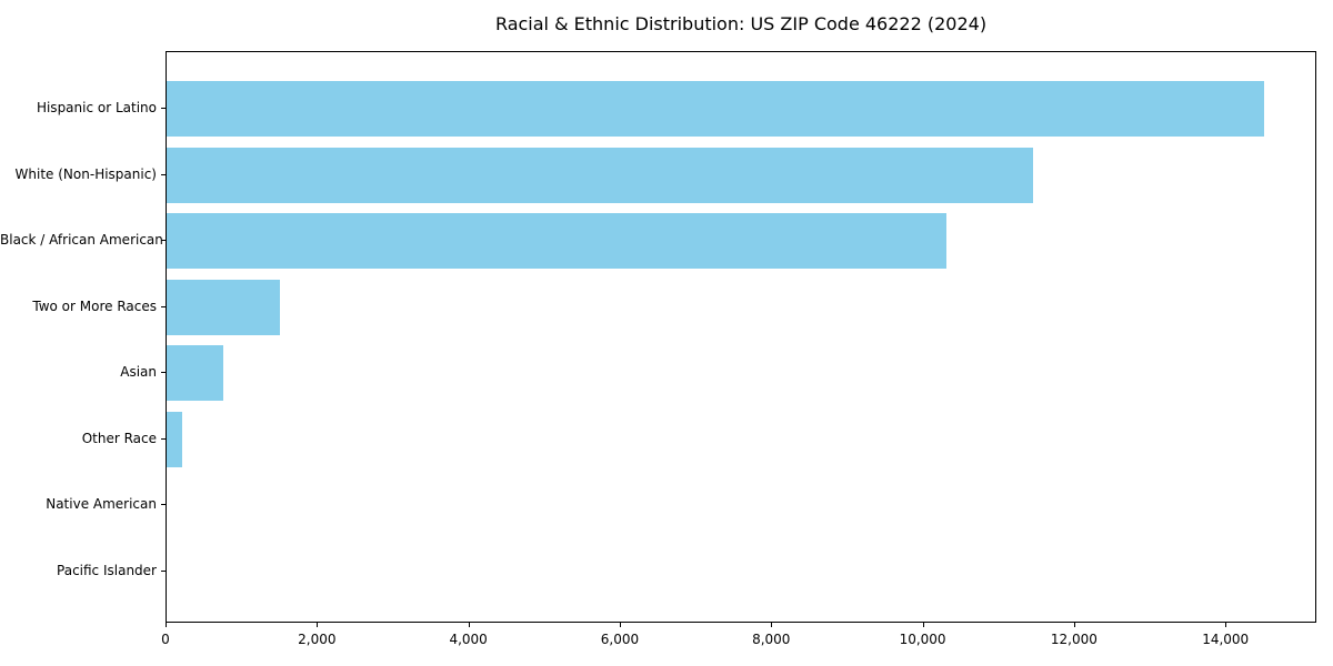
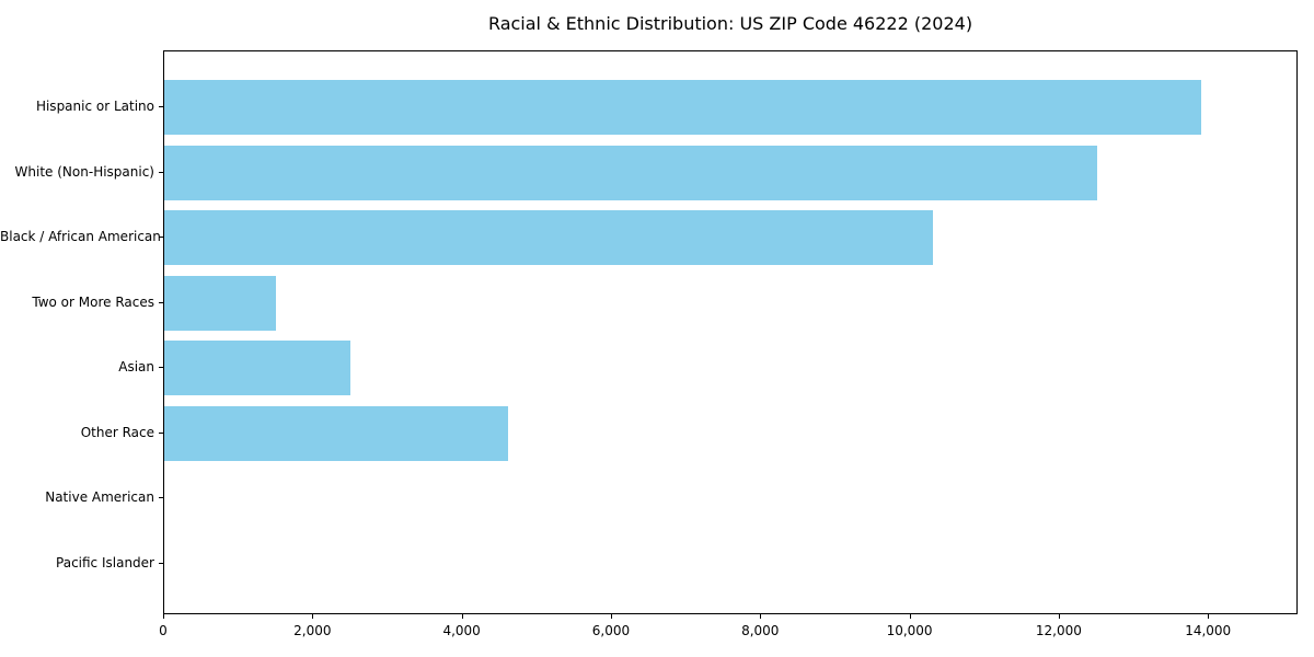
Hispanic or Latino: 14500 -> 13900
White (Non-Hispanic): 11400 -> 12500
Asian: 800 -> 2500
Other Race: 200 -> 4600
